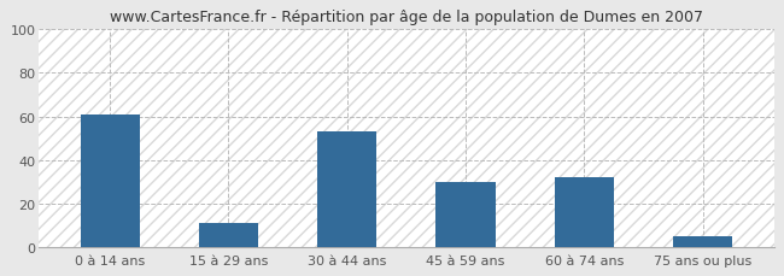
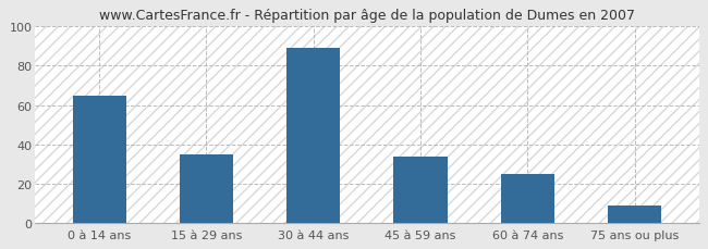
0 à 14 ans: 61 -> 65
15 à 29 ans: 11 -> 35
30 à 44 ans: 53 -> 89
45 à 59 ans: 30 -> 34
60 à 74 ans: 32 -> 25
75 ans ou plus: 5 -> 9
